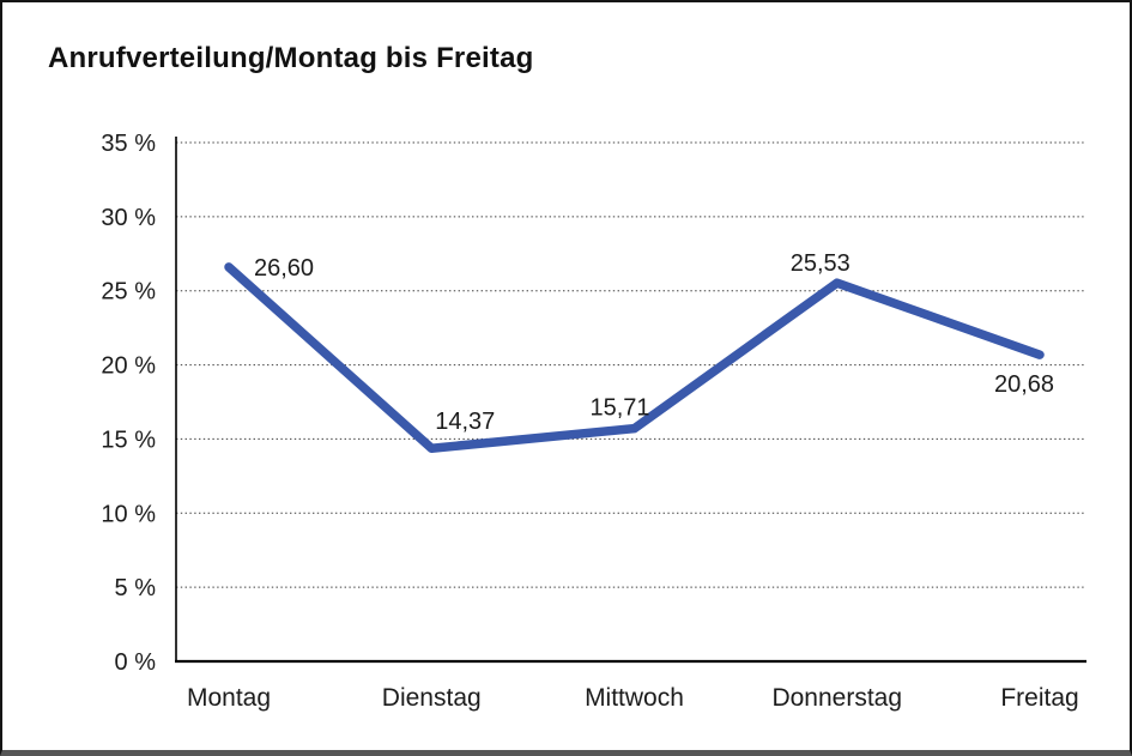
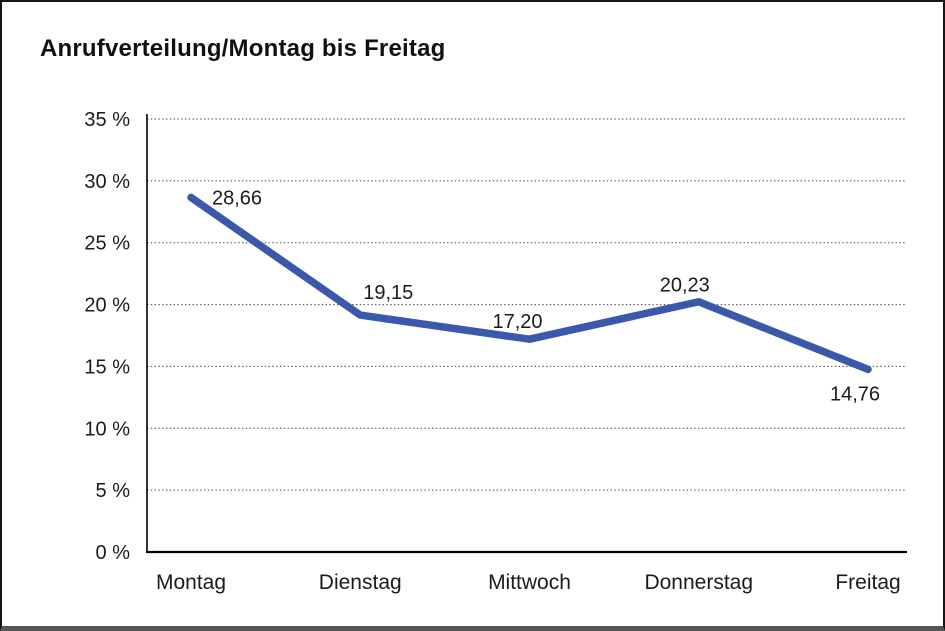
Montag: 26,60 -> 28,66
Dienstag: 14,37 -> 19,15
Mittwoch: 15,71 -> 17,20
Donnerstag: 25,53 -> 20,23
Freitag: 20,68 -> 14,76
